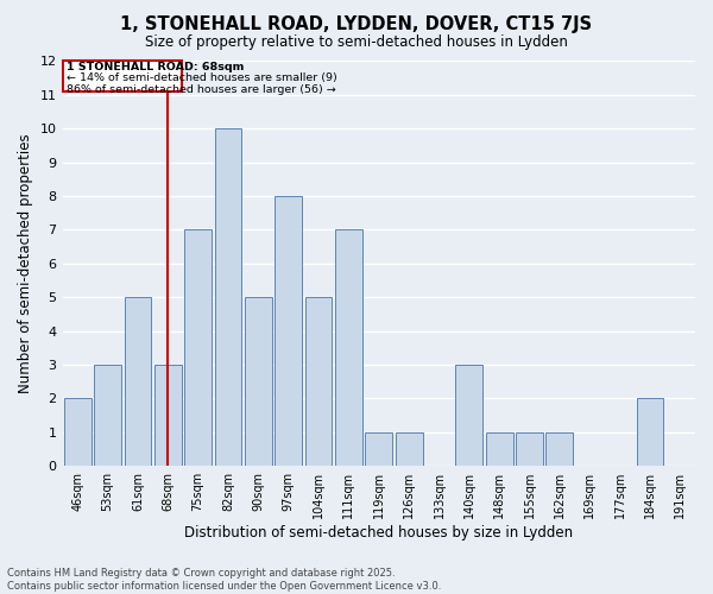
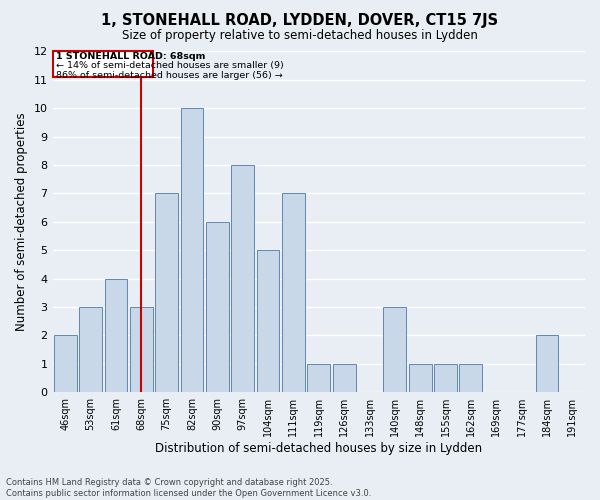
61sqm: 5 -> 4
90sqm: 5 -> 6
